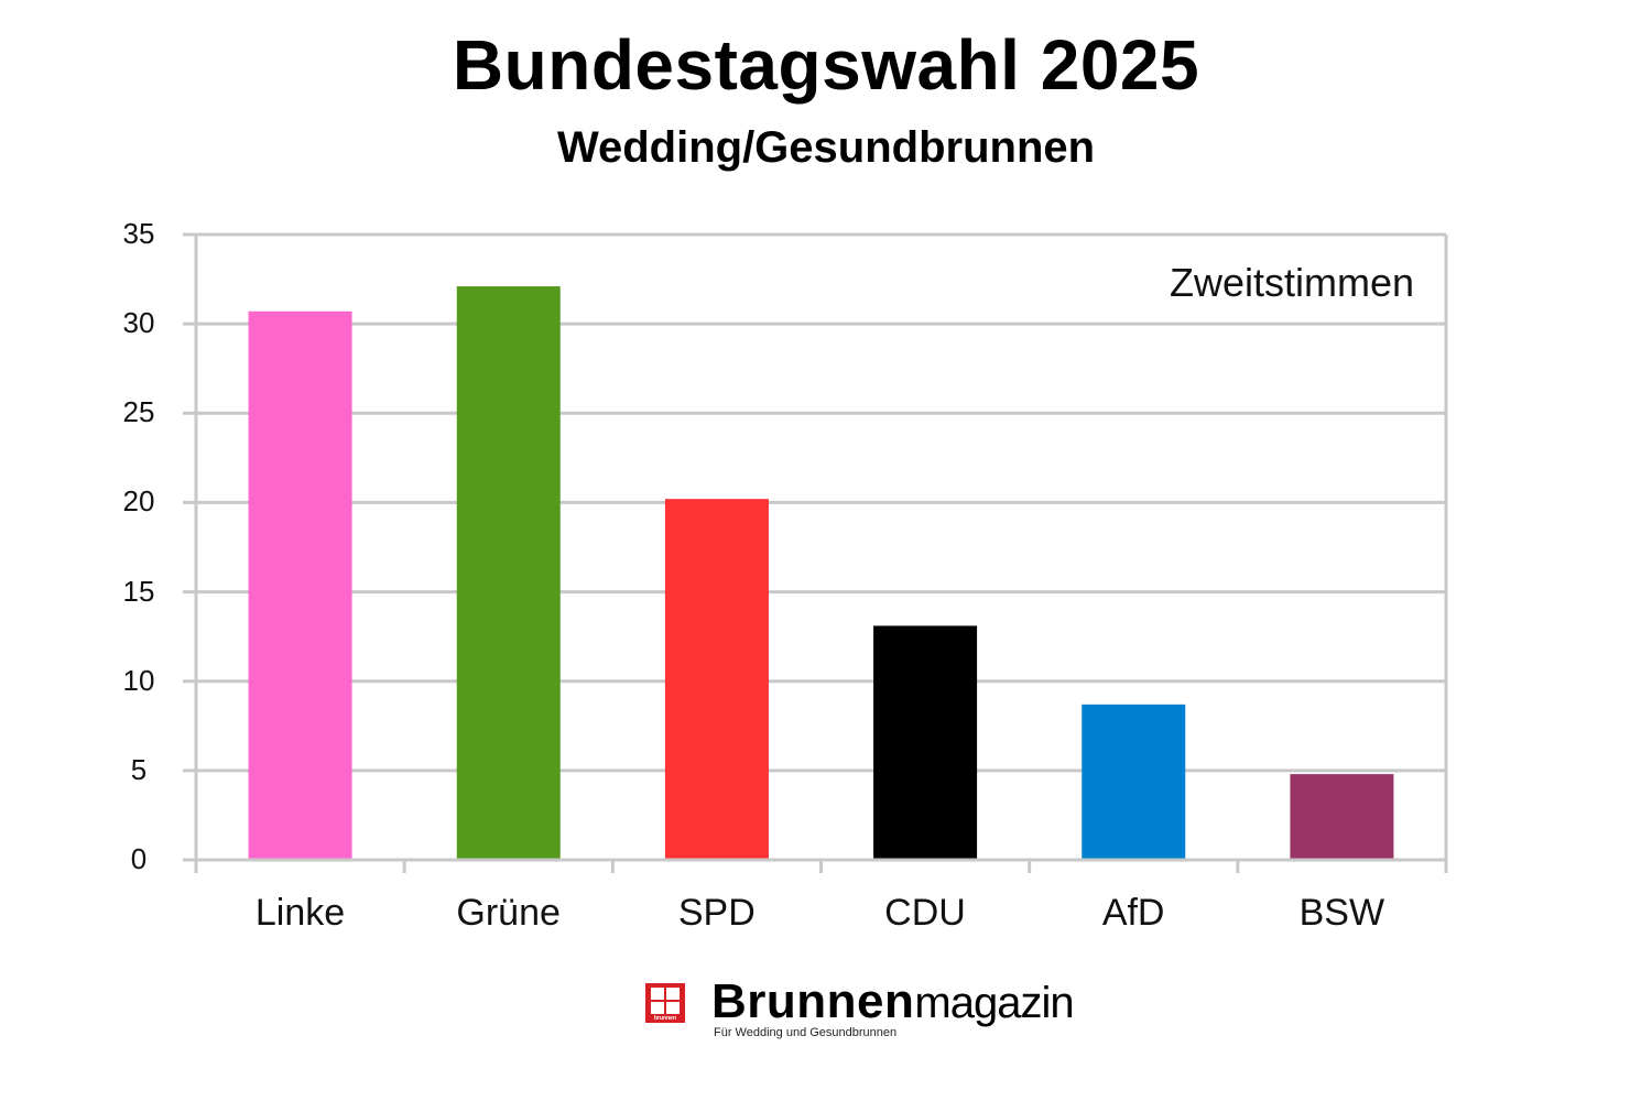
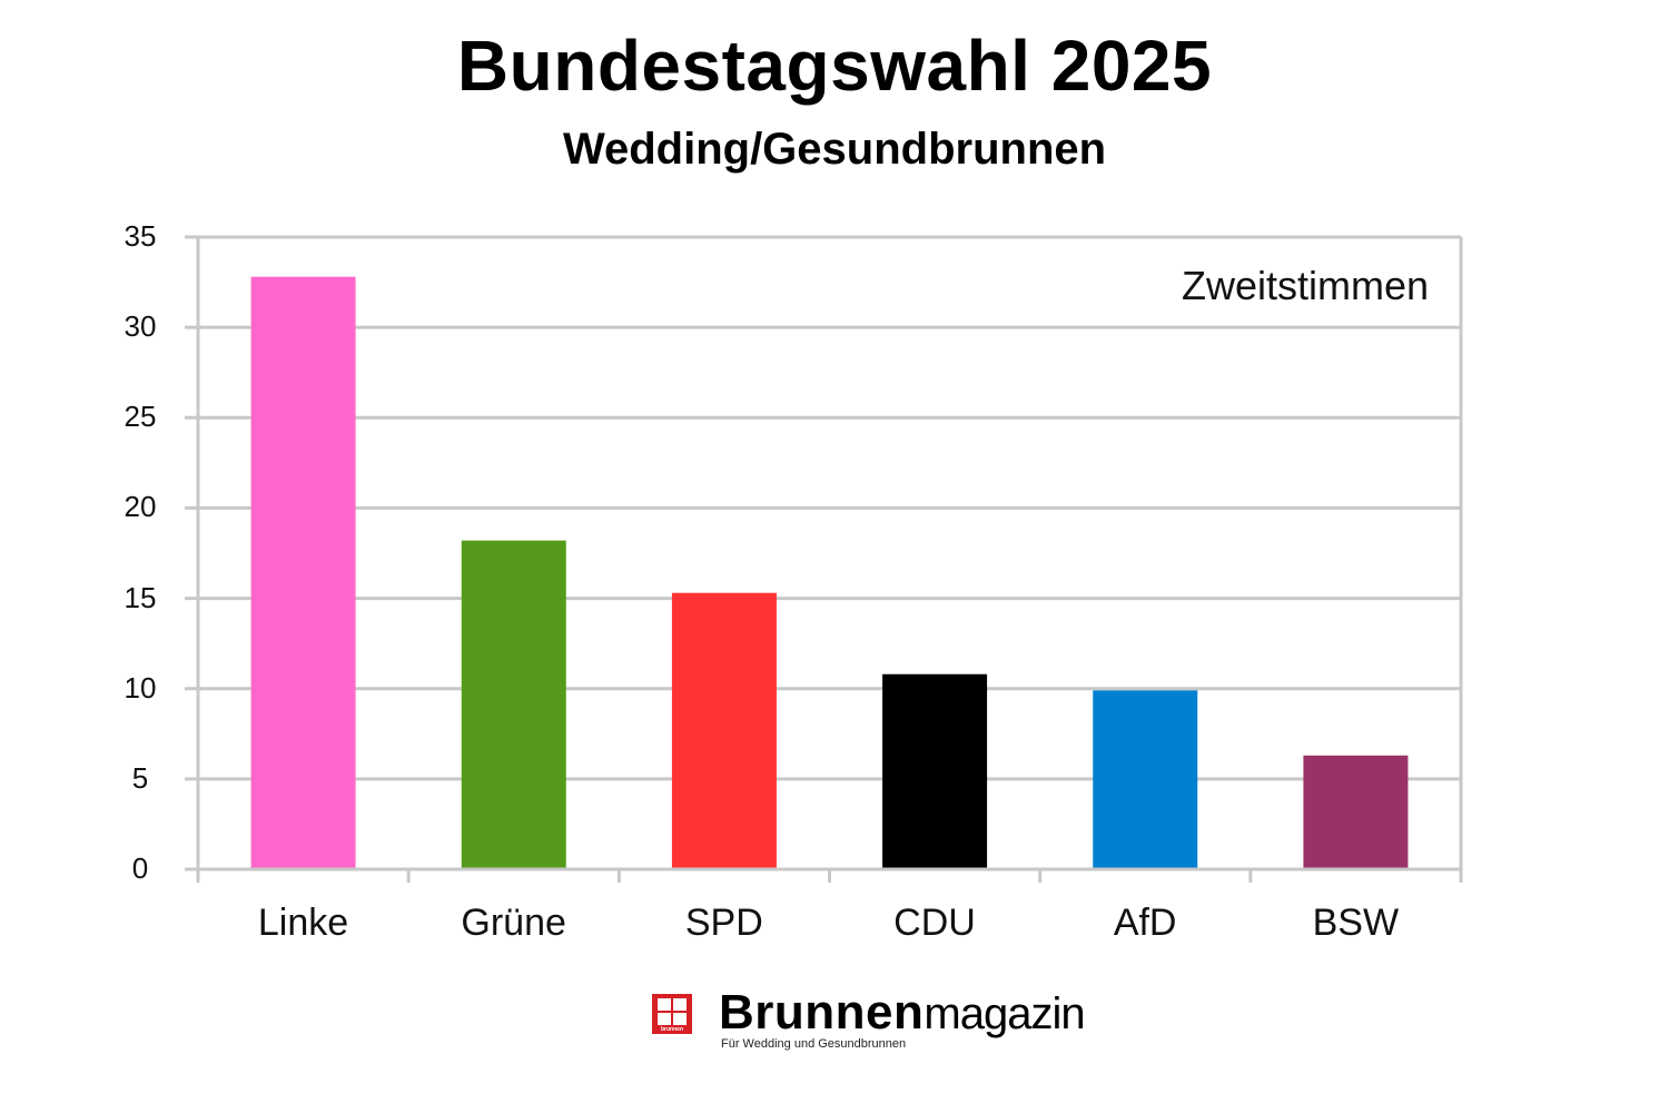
Linke: 30.7 -> 32.8
Grüne: 32.1 -> 18.2
SPD: 20.2 -> 15.3
CDU: 13.1 -> 10.8
AfD: 8.7 -> 9.9
BSW: 4.8 -> 6.3
